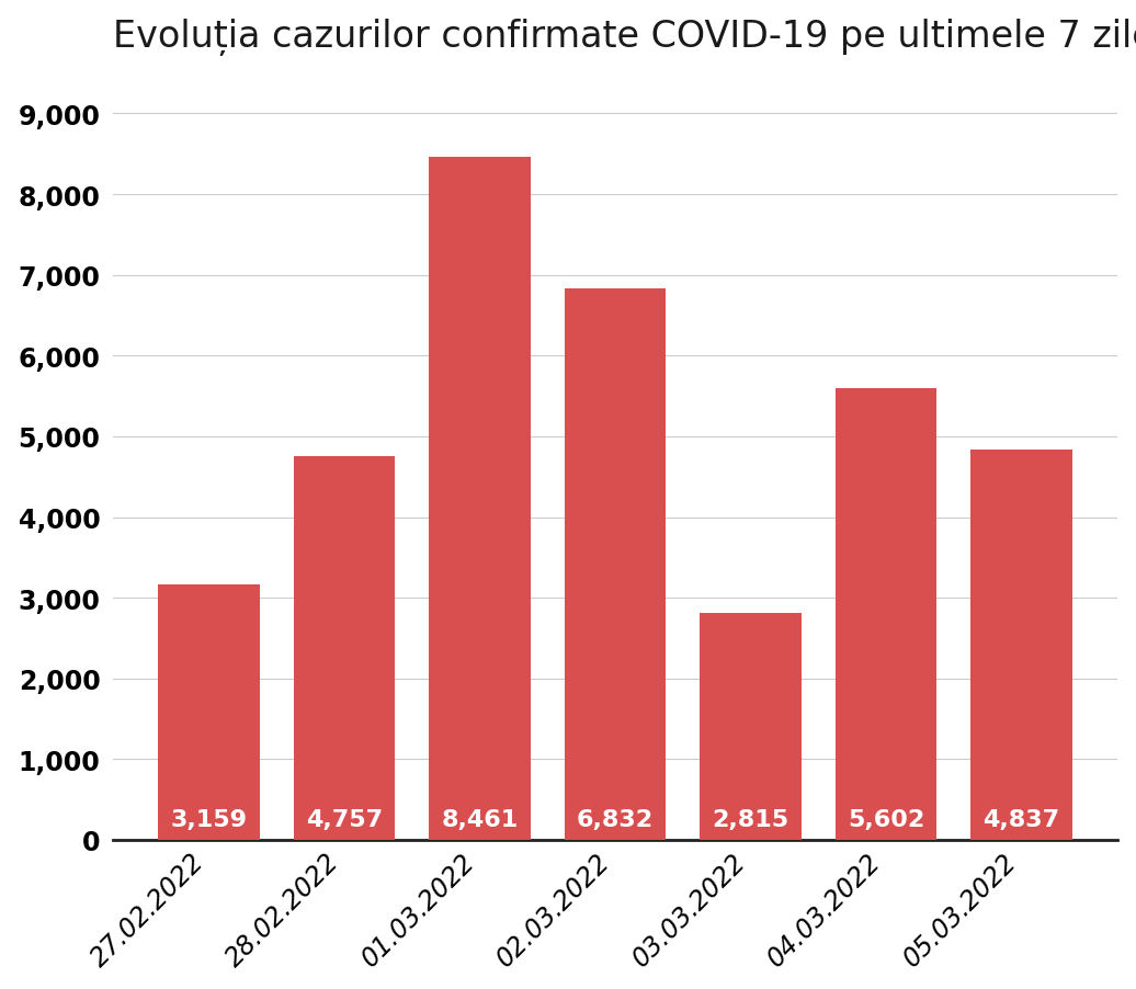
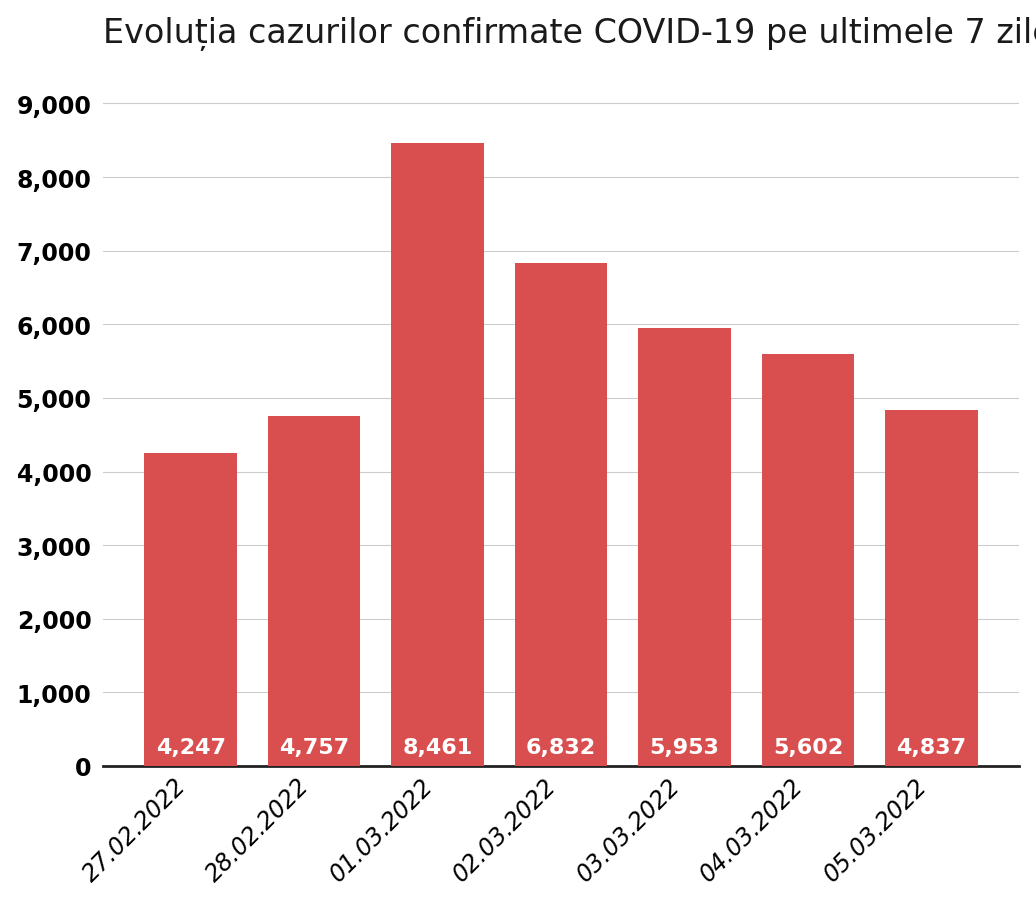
27.02.2022: 3,159 -> 4,247
03.03.2022: 2,815 -> 5,953
